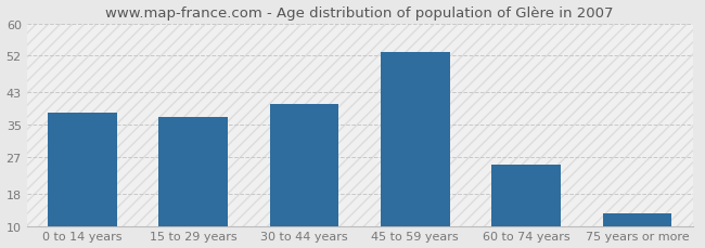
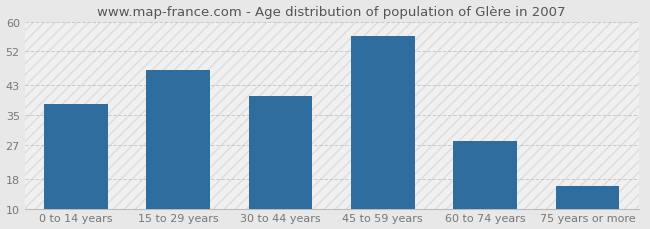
15 to 29 years: 37 -> 47
45 to 59 years: 53 -> 56
60 to 74 years: 25 -> 28
75 years or more: 13 -> 16
